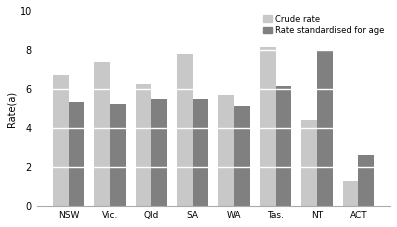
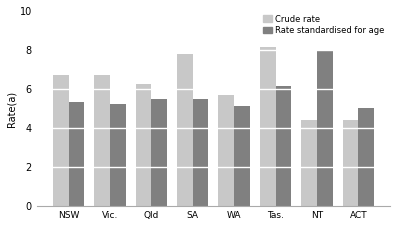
Crude rate/Vic.: 7.4 -> 6.7
Crude rate/ACT: 1.3 -> 4.4
Rate standardised for age/ACT: 2.6 -> 5.0
